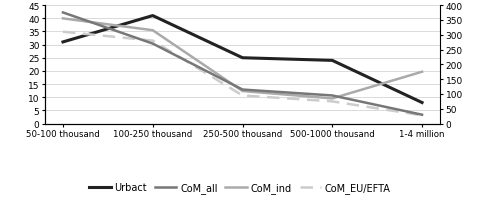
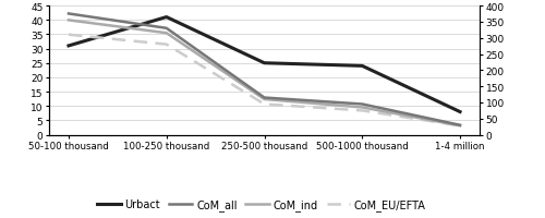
CoM_all/100-250 thousand: 270 -> 330
CoM_ind/1-4 million: 175 -> 28
